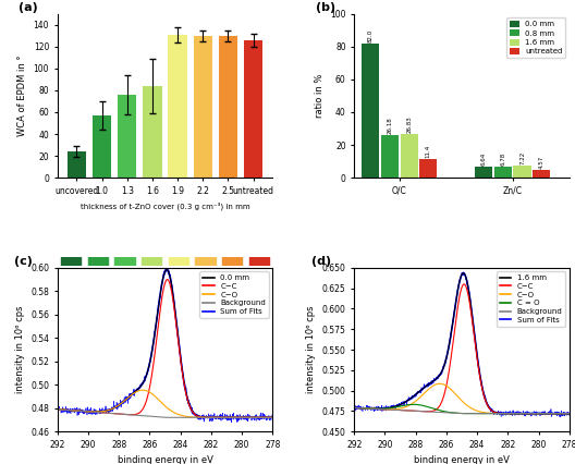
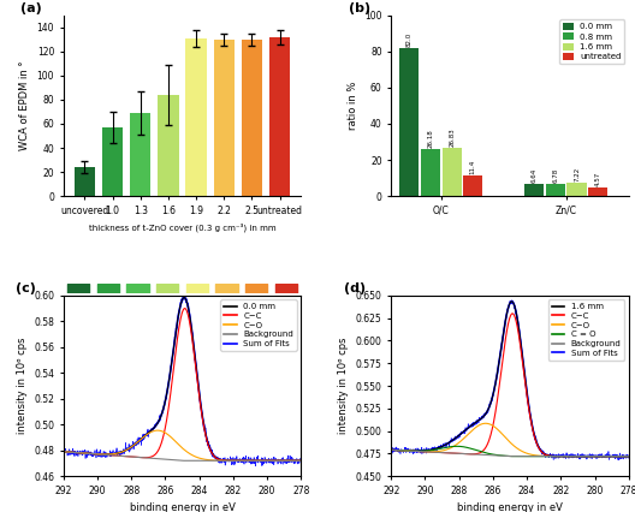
1.3: 76 -> 69
untreated: 126 -> 132
